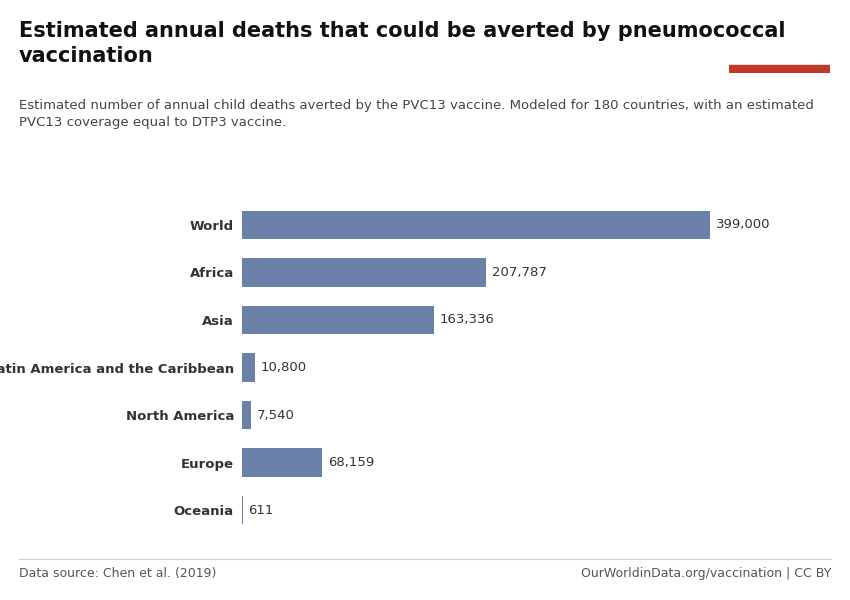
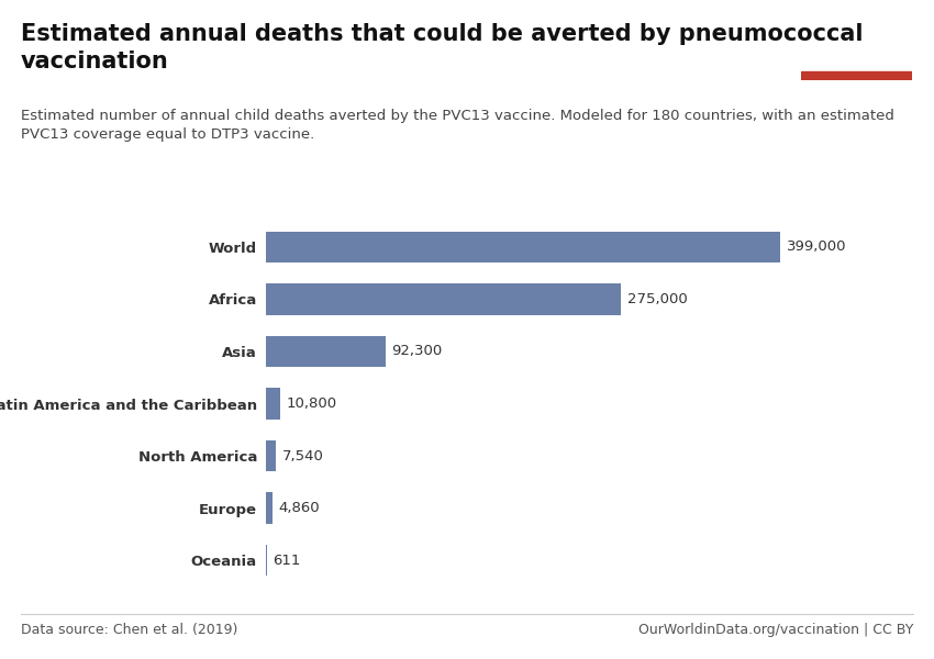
Africa: 207,787 -> 275,000
Asia: 163,336 -> 92,300
Europe: 68,159 -> 4,860
